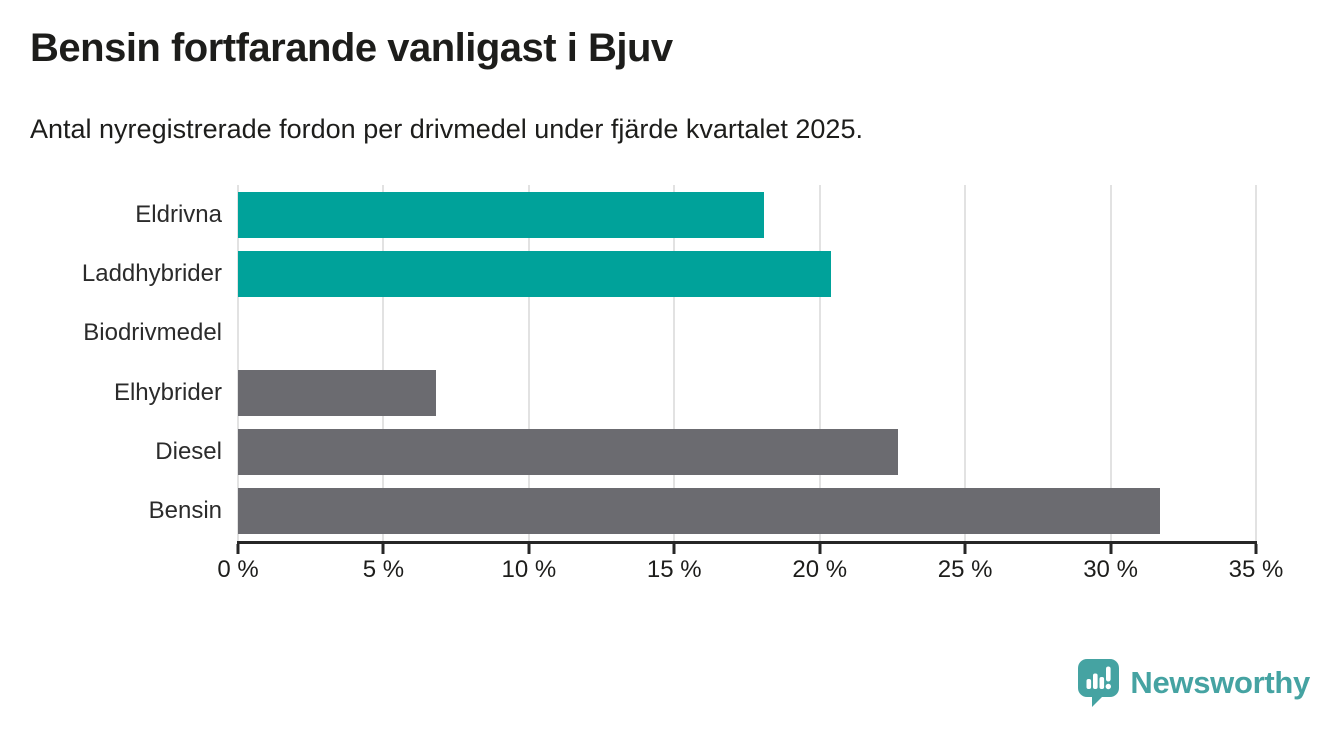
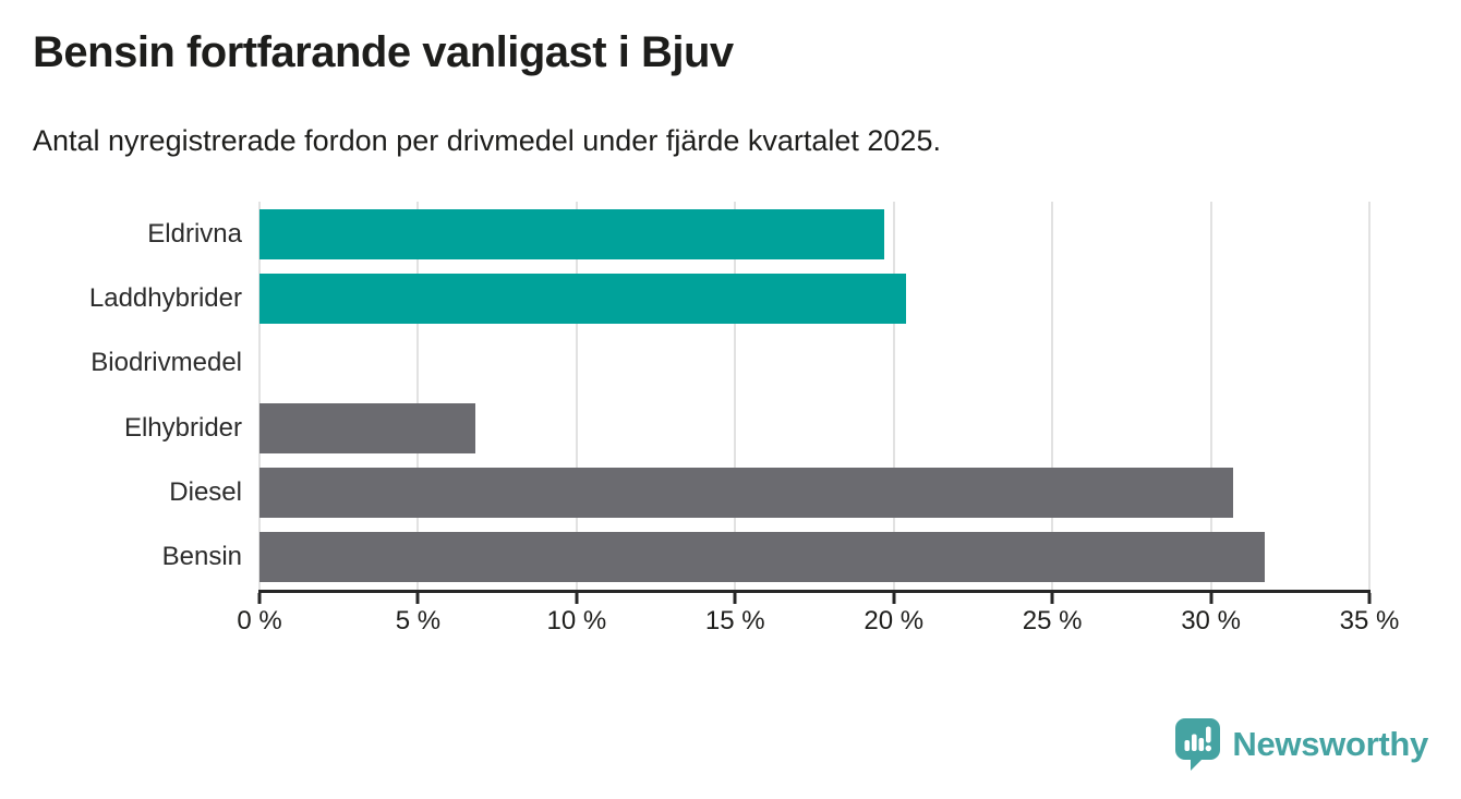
Eldrivna: 18.1% -> 19.7%
Diesel: 22.7% -> 30.7%
